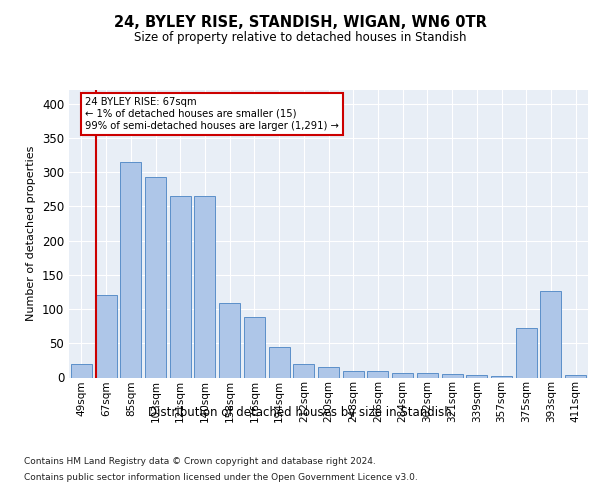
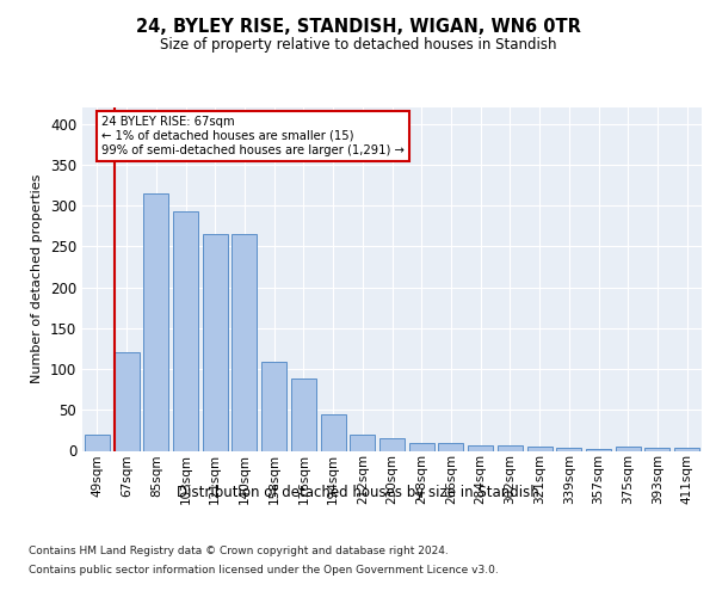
375sqm: 72 -> 5
393sqm: 126 -> 3
